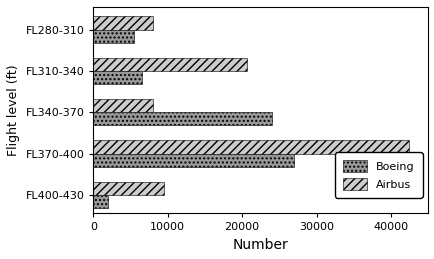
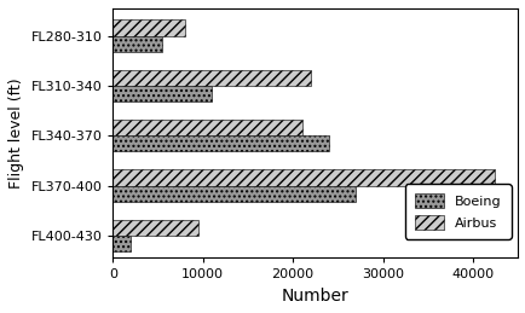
Airbus/FL310-340: 20600 -> 22000
Boeing/FL310-340: 6600 -> 11000
Airbus/FL340-370: 8000 -> 21000
